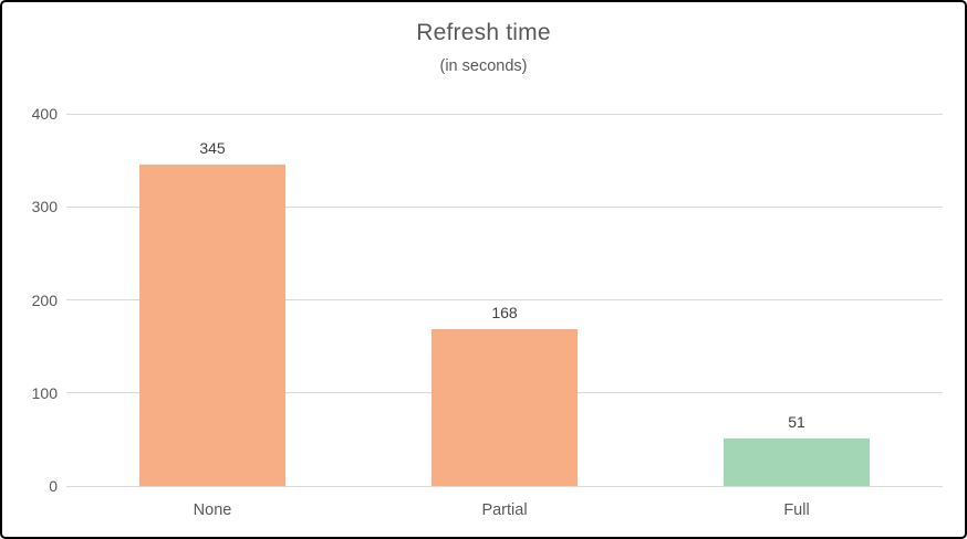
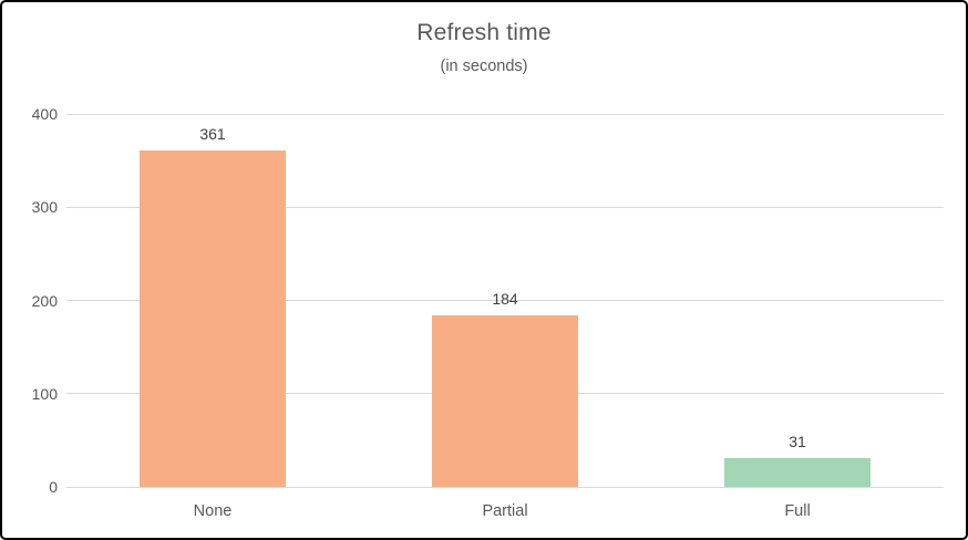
None: 345 -> 361
Partial: 168 -> 184
Full: 51 -> 31
